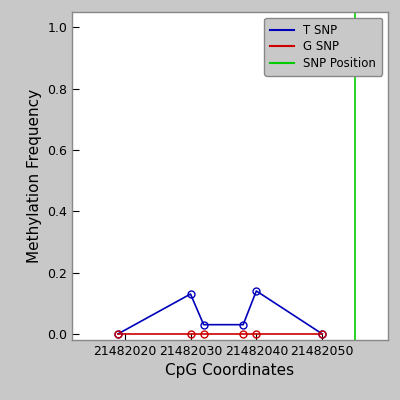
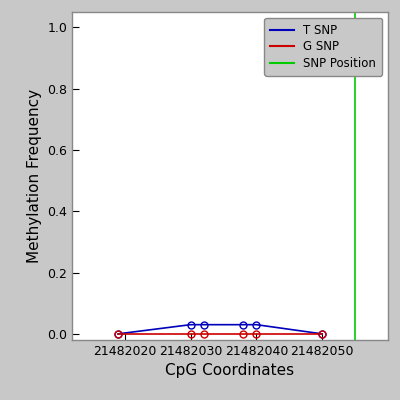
T SNP/21482030: 0.13 -> 0.03
T SNP/21482040: 0.14 -> 0.03
